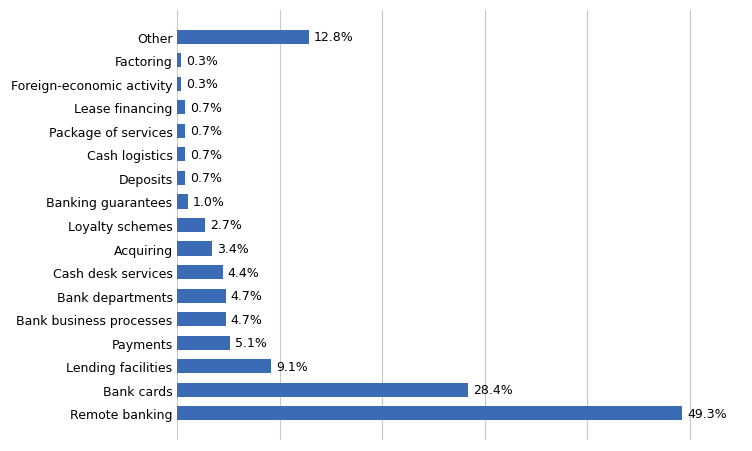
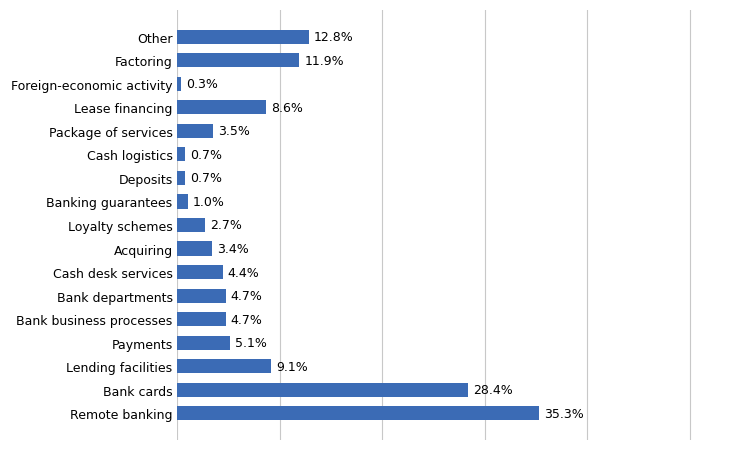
Factoring: 0.3% -> 11.9%
Lease financing: 0.7% -> 8.6%
Package of services: 0.7% -> 3.5%
Remote banking: 49.3% -> 35.3%
